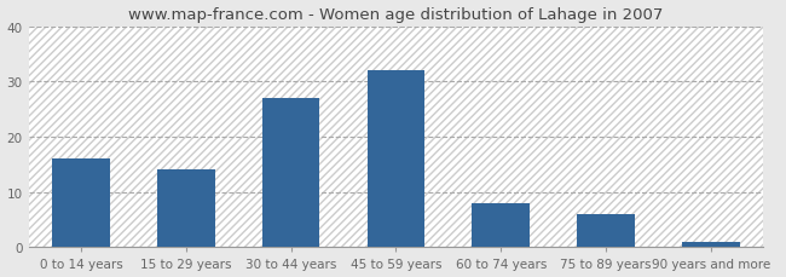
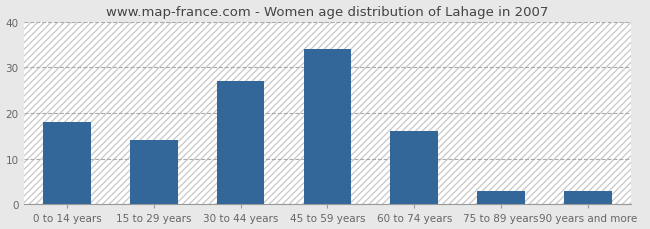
0 to 14 years: 16 -> 18
45 to 59 years: 32 -> 34
60 to 74 years: 8 -> 16
75 to 89 years: 6 -> 3
90 years and more: 1 -> 3
